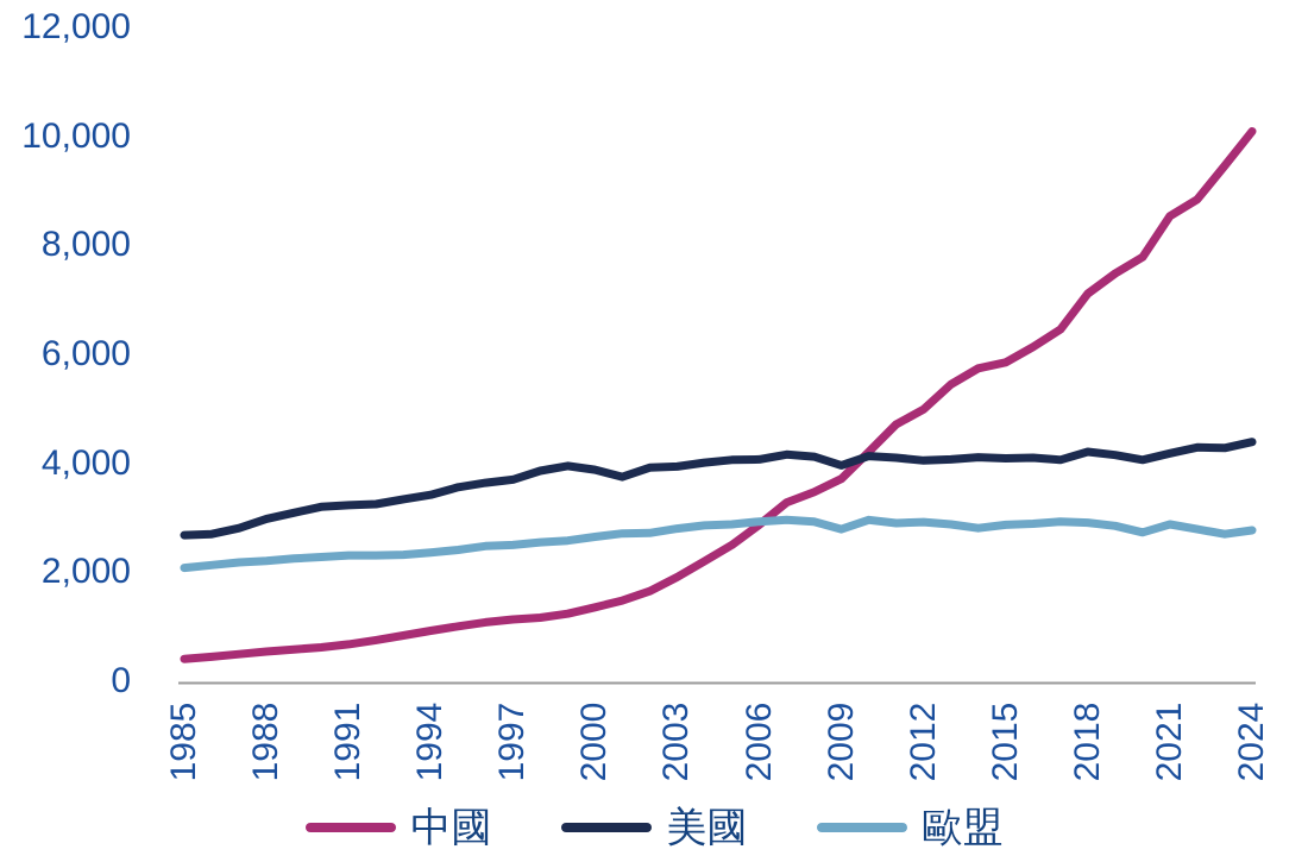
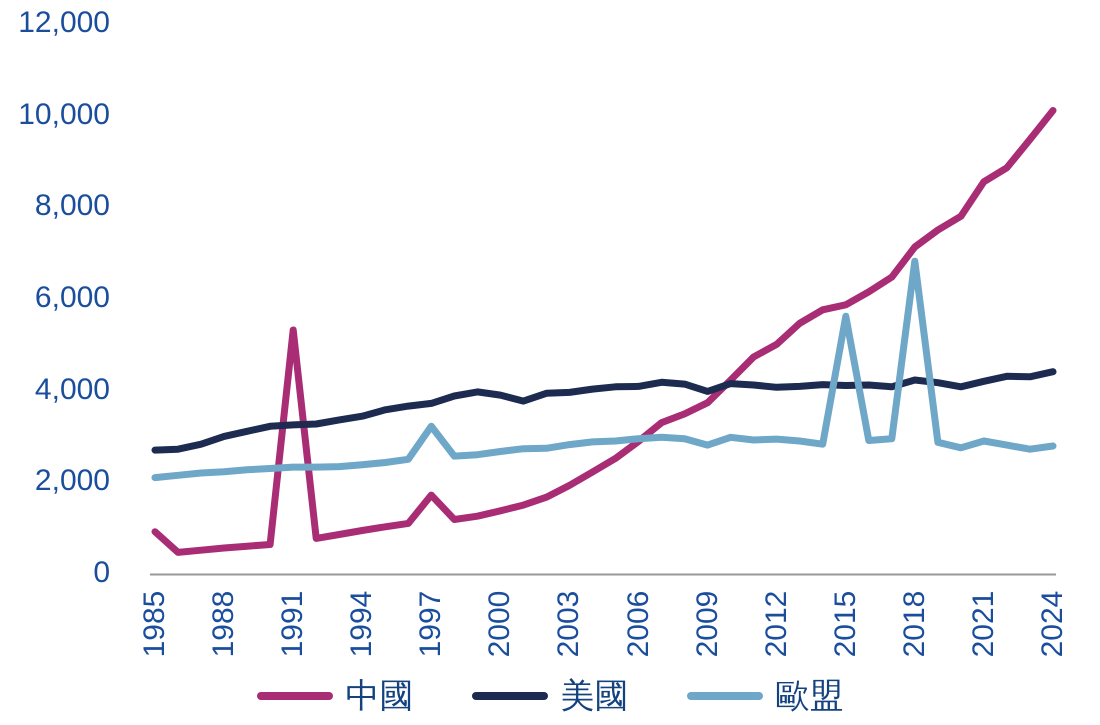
中國/1985: 400 -> 900
中國/1991: 700 -> 5300
中國/1997: 1100 -> 1700
歐盟/1997: 2500 -> 3200
歐盟/2015: 2900 -> 5600
歐盟/2018: 2900 -> 6800
